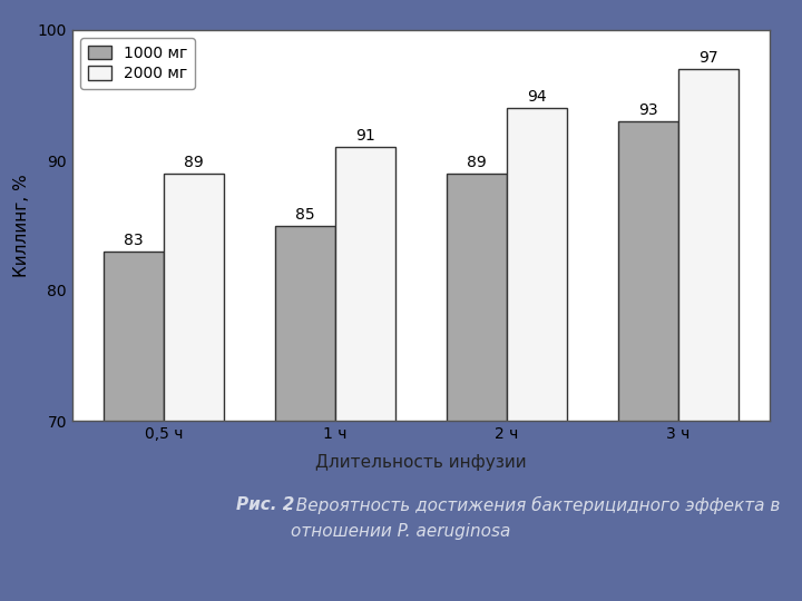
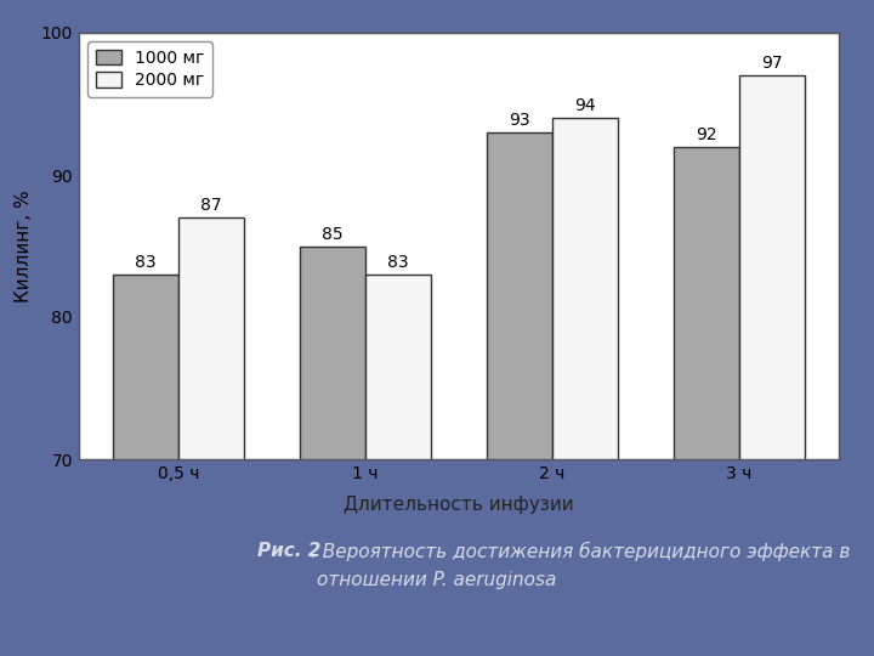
2000 мг/0,5 ч: 89 -> 87
2000 мг/1 ч: 91 -> 83
1000 мг/2 ч: 89 -> 93
1000 мг/3 ч: 93 -> 92
